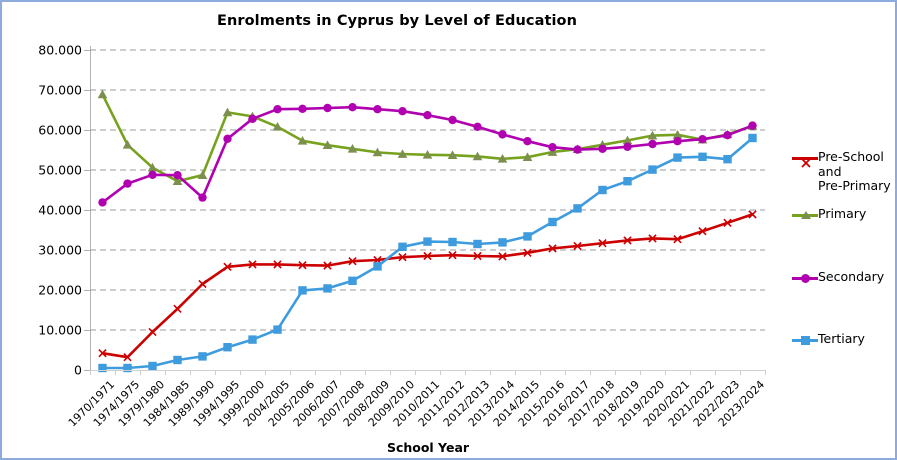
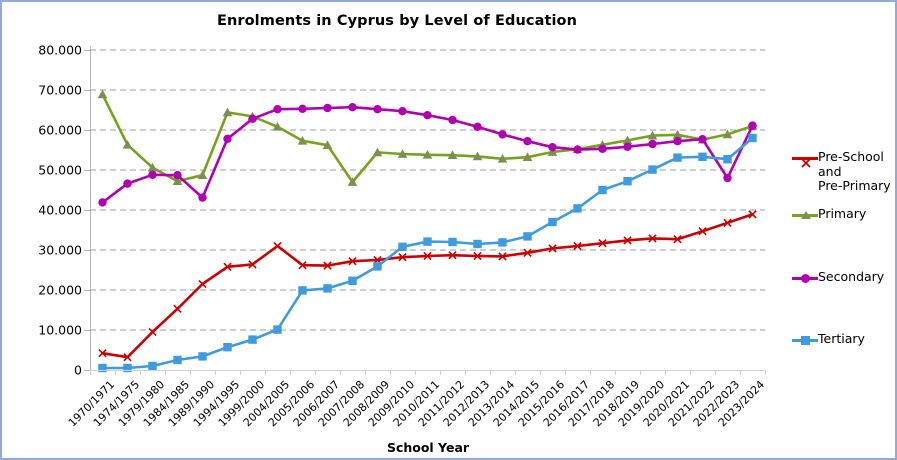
Pre-School and Pre-Primary/2004/2005: 26000 -> 31000
Primary/2007/2008: 55000 -> 47000
Secondary/2022/2023: 59000 -> 48000
